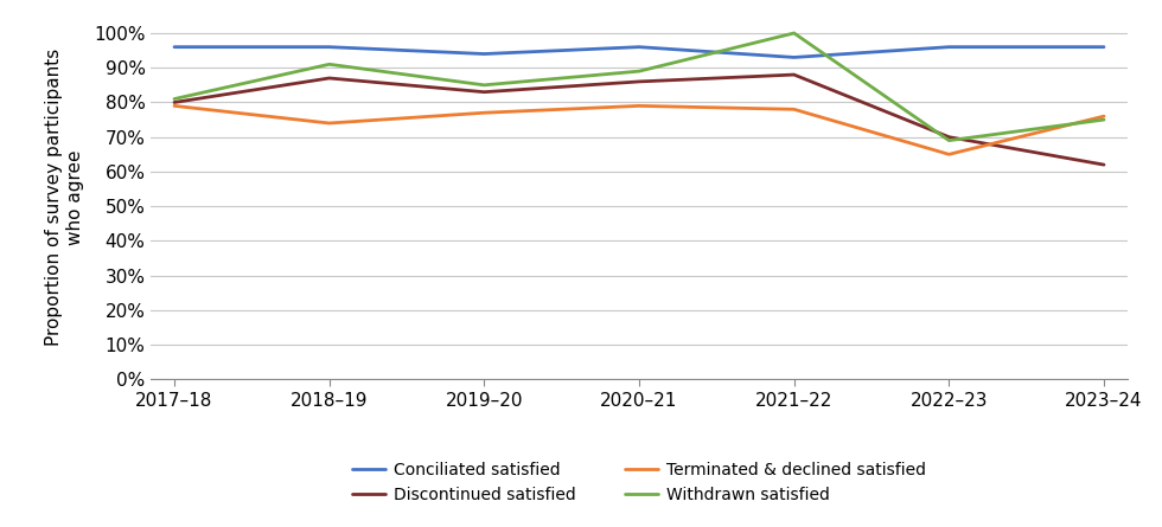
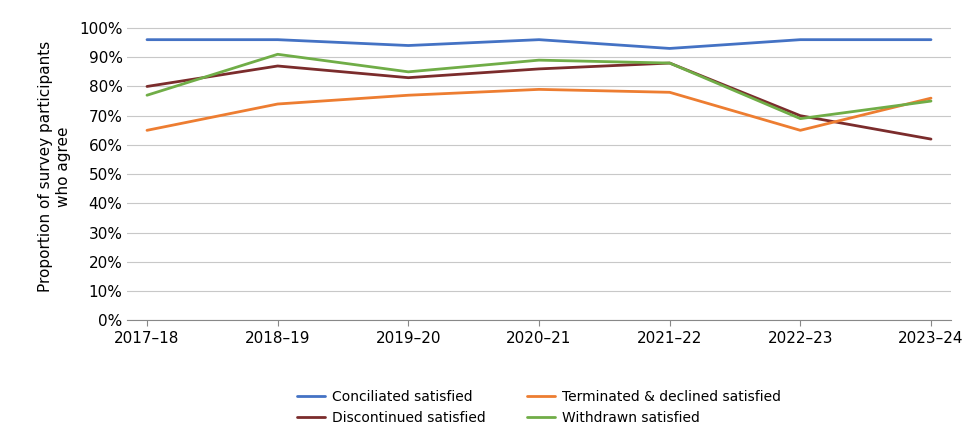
Terminated & declined satisfied/2017–18: 79% -> 65%
Withdrawn satisfied/2017–18: 81% -> 77%
Withdrawn satisfied/2021–22: 100% -> 88%
